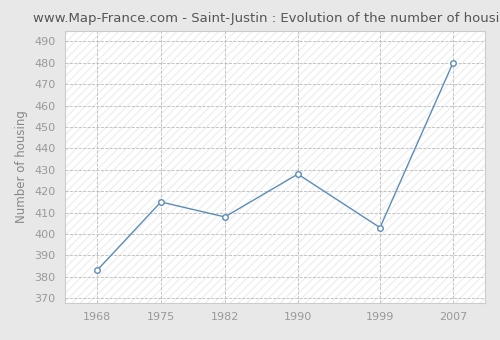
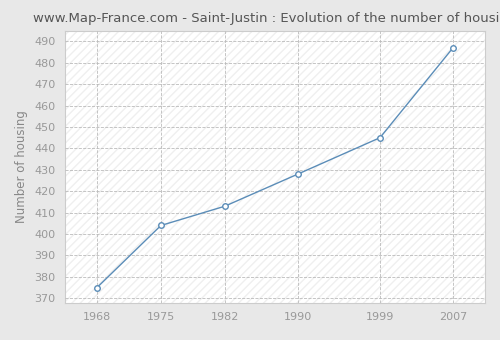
1968: 383 -> 375
1975: 415 -> 404
1982: 408 -> 413
1999: 403 -> 445
2007: 480 -> 487
